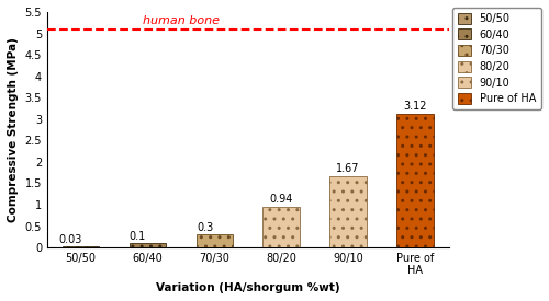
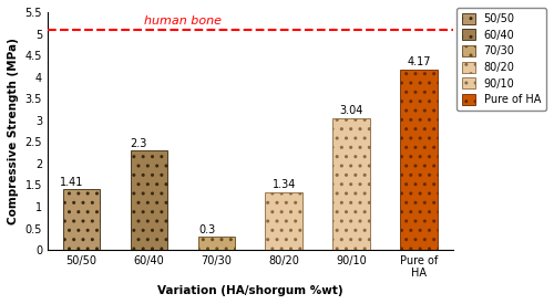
50/50: 0.03 -> 1.41
60/40: 0.1 -> 2.3
80/20: 0.94 -> 1.34
90/10: 1.67 -> 3.04
Pure of HA: 3.12 -> 4.17
